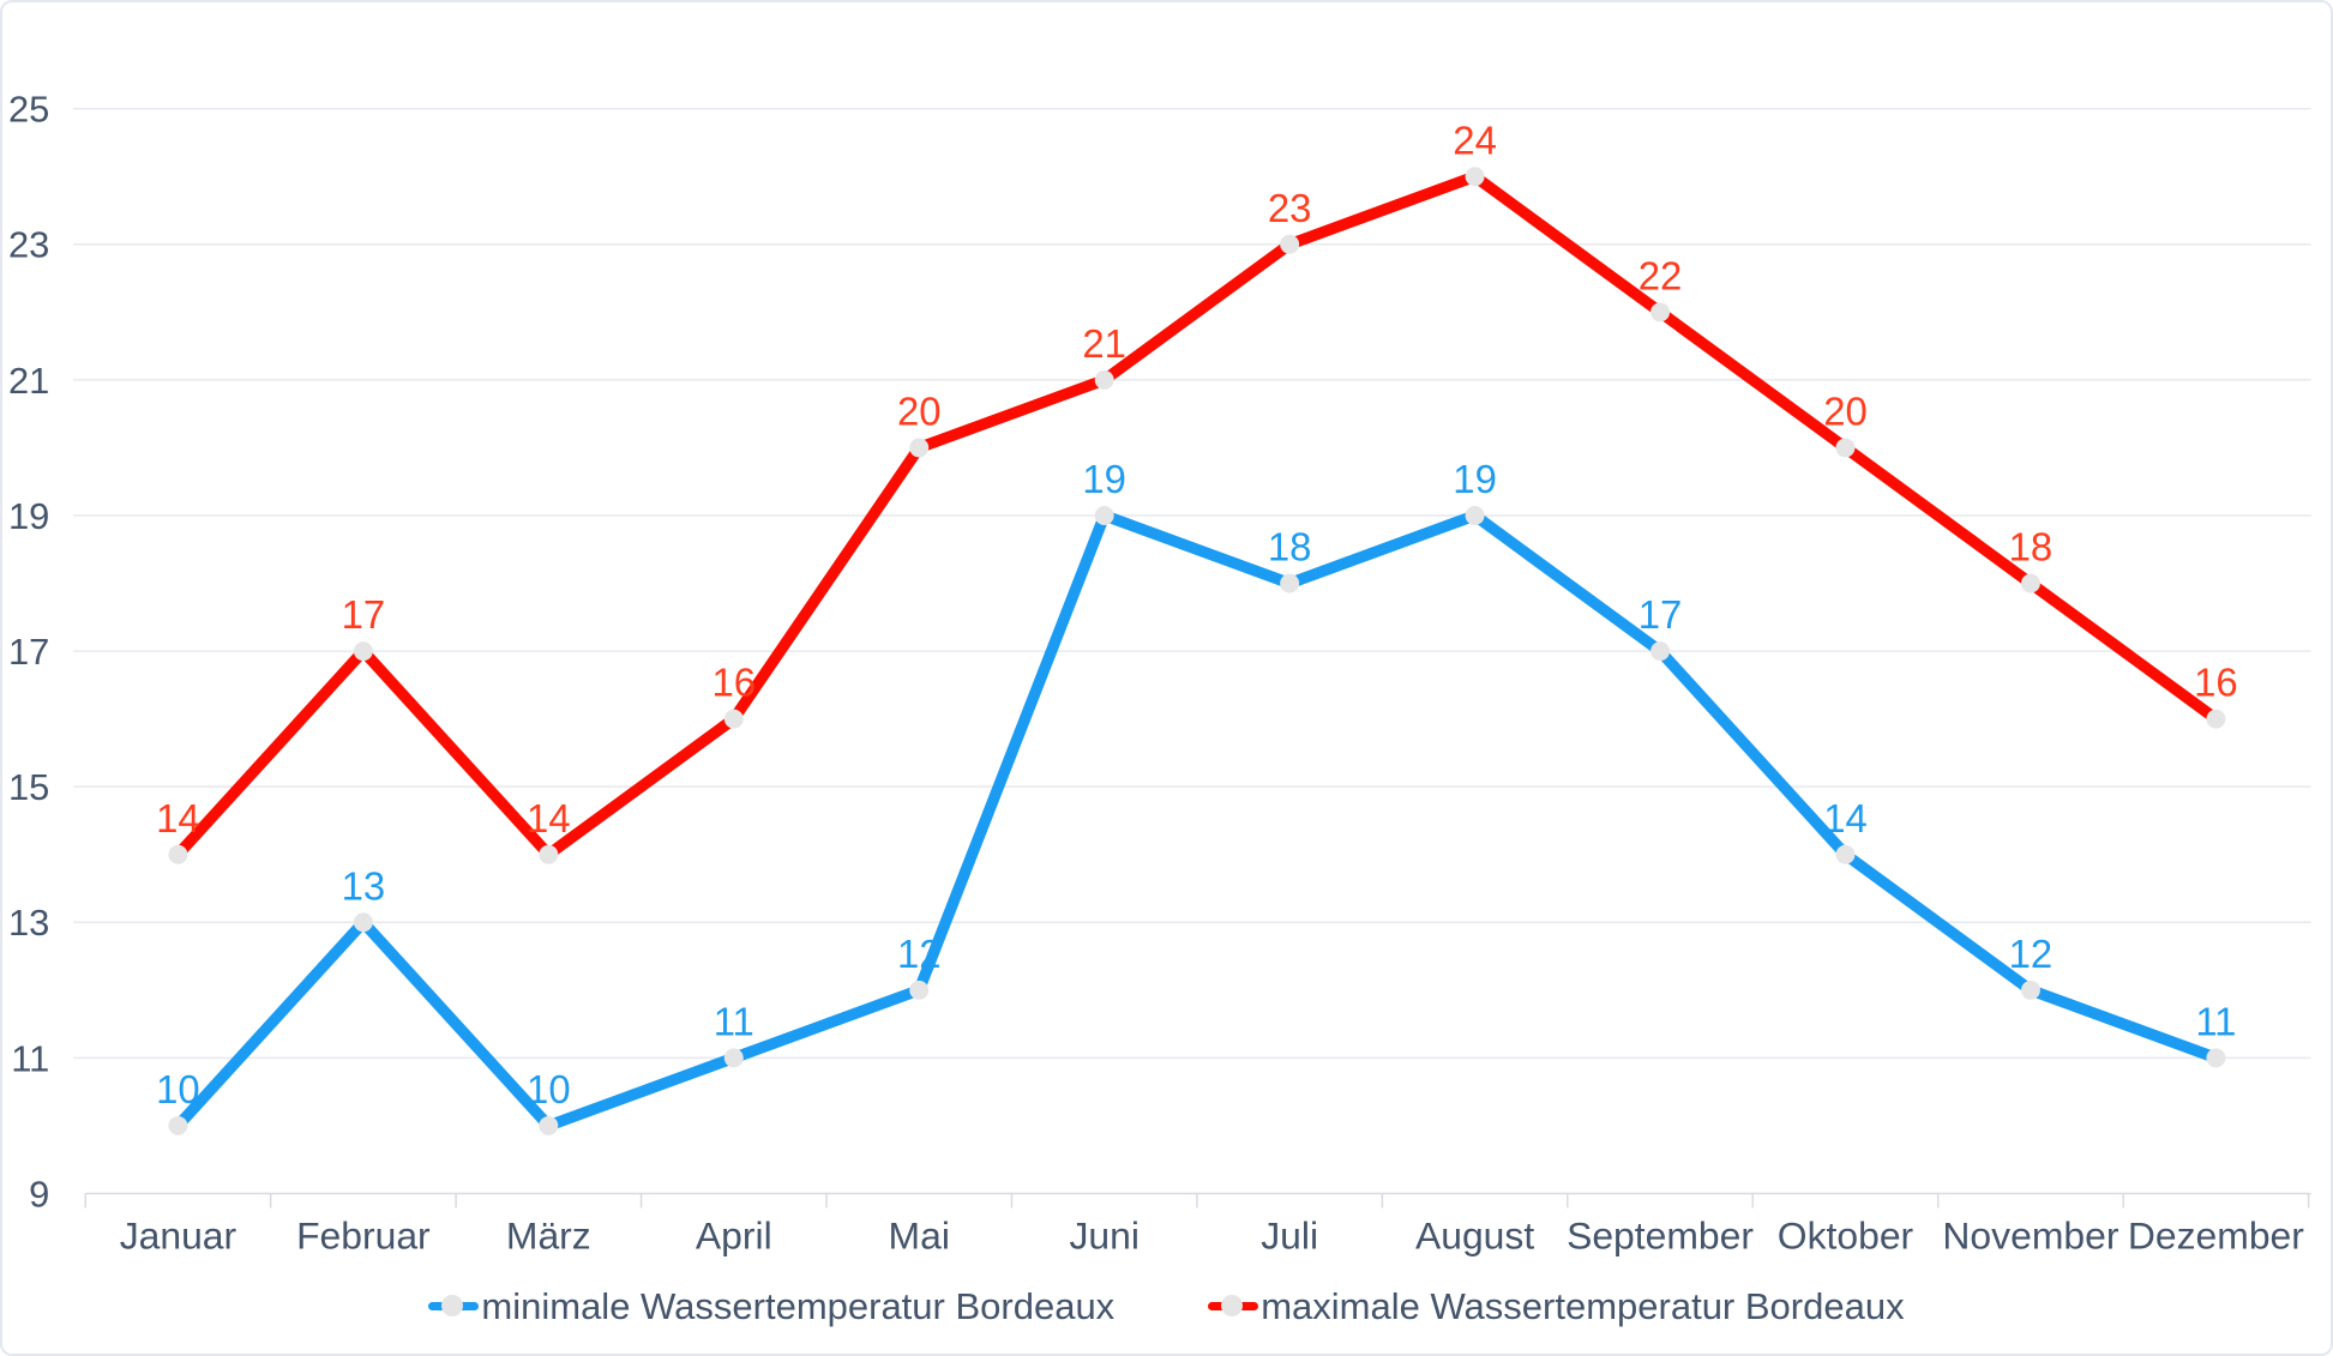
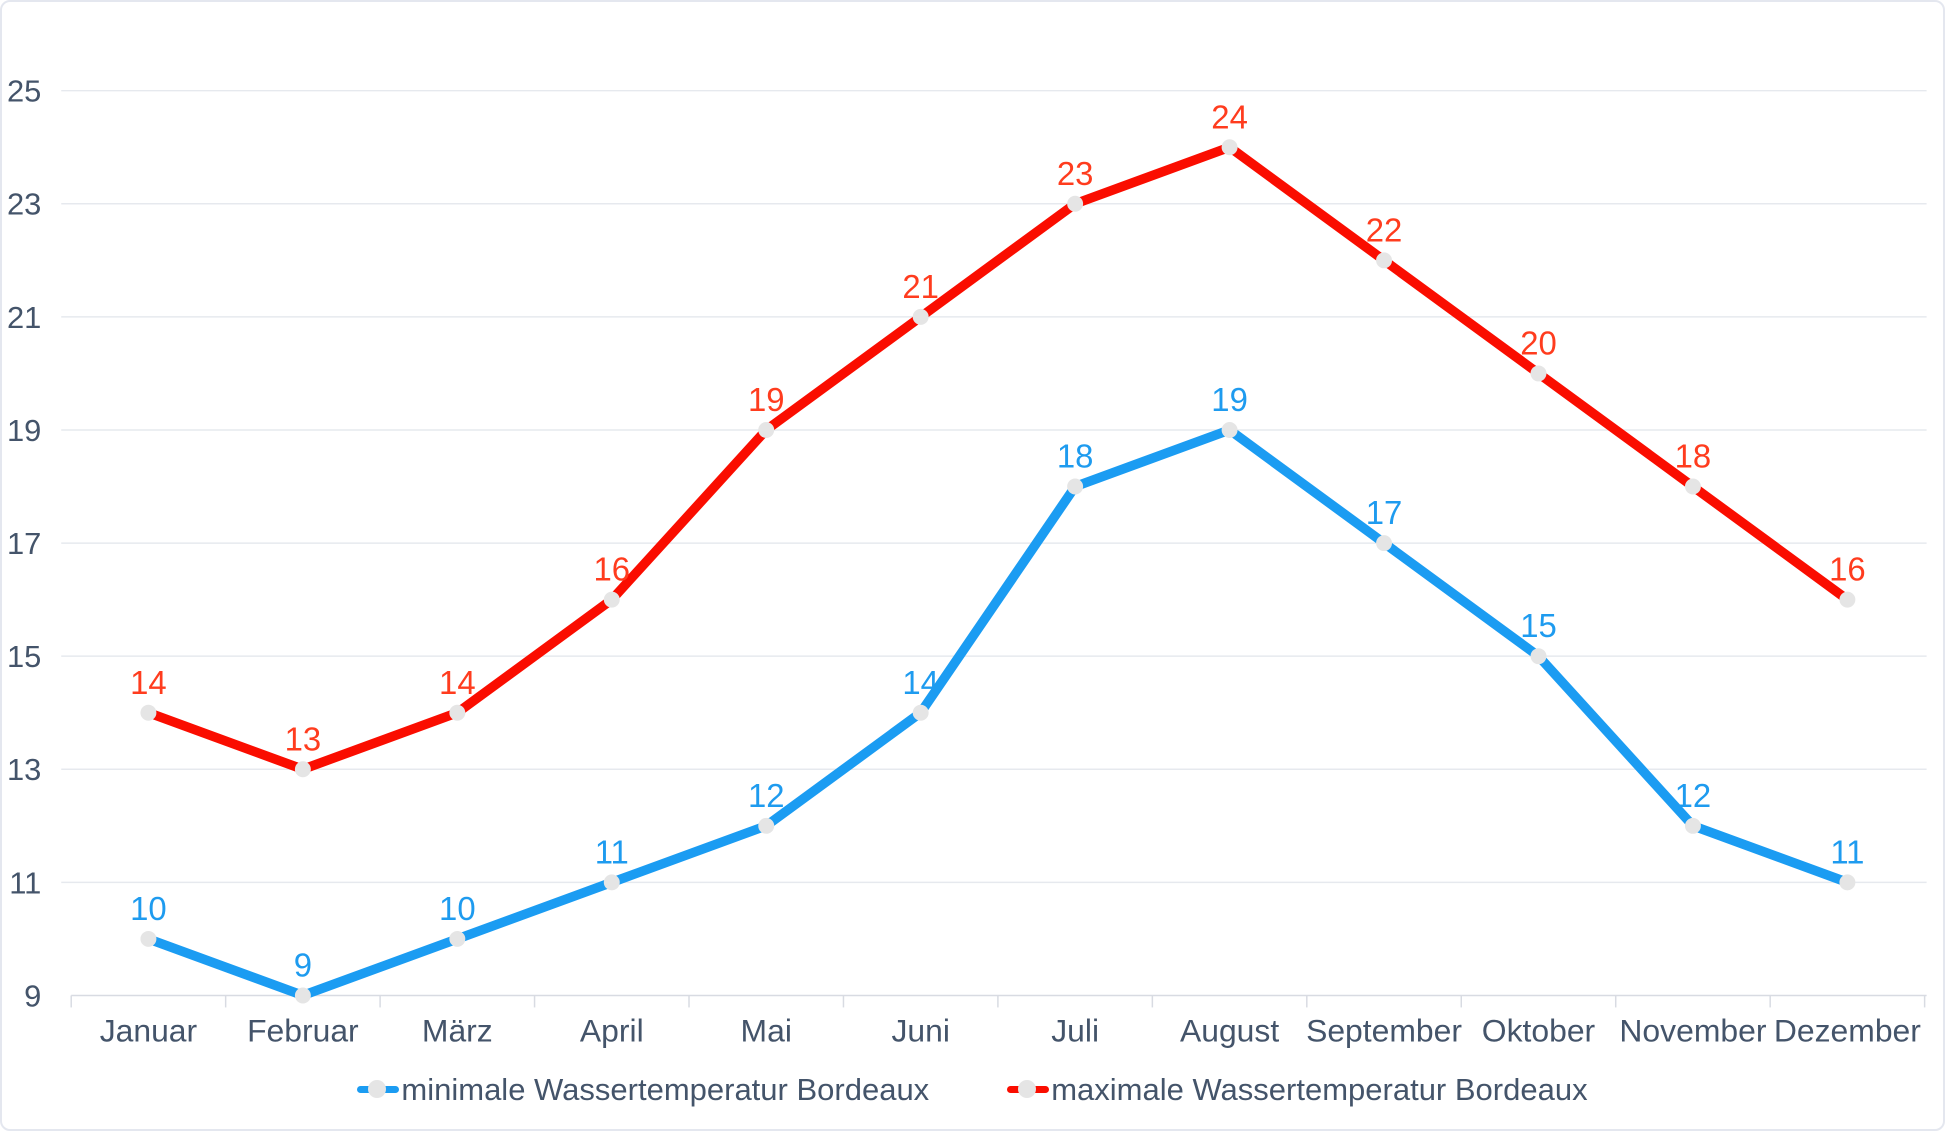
minimale Wassertemperatur Bordeaux/Februar: 13 -> 9
maximale Wassertemperatur Bordeaux/Februar: 17 -> 13
maximale Wassertemperatur Bordeaux/Mai: 20 -> 19
minimale Wassertemperatur Bordeaux/Juni: 19 -> 14
minimale Wassertemperatur Bordeaux/Oktober: 14 -> 15
